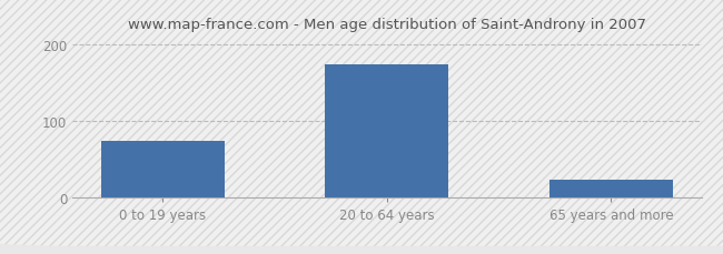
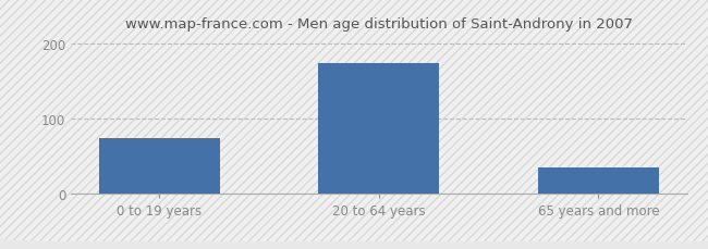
65 years and more: 24 -> 35
